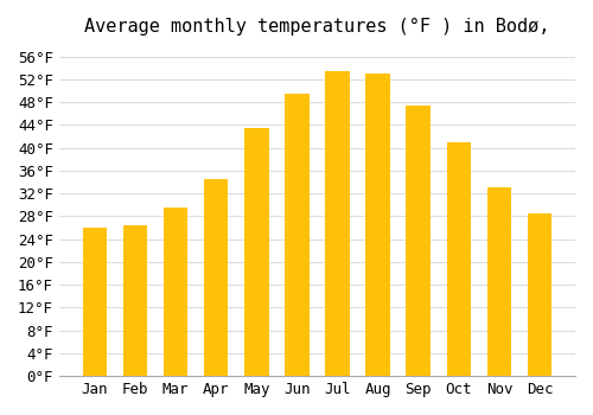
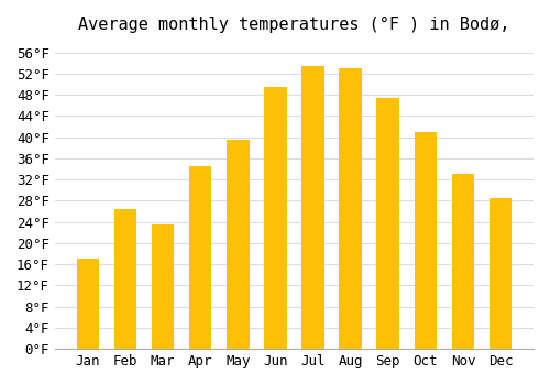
Jan: 26.0°F -> 17.0°F
Mar: 29.5°F -> 23.5°F
May: 43.5°F -> 39.5°F
